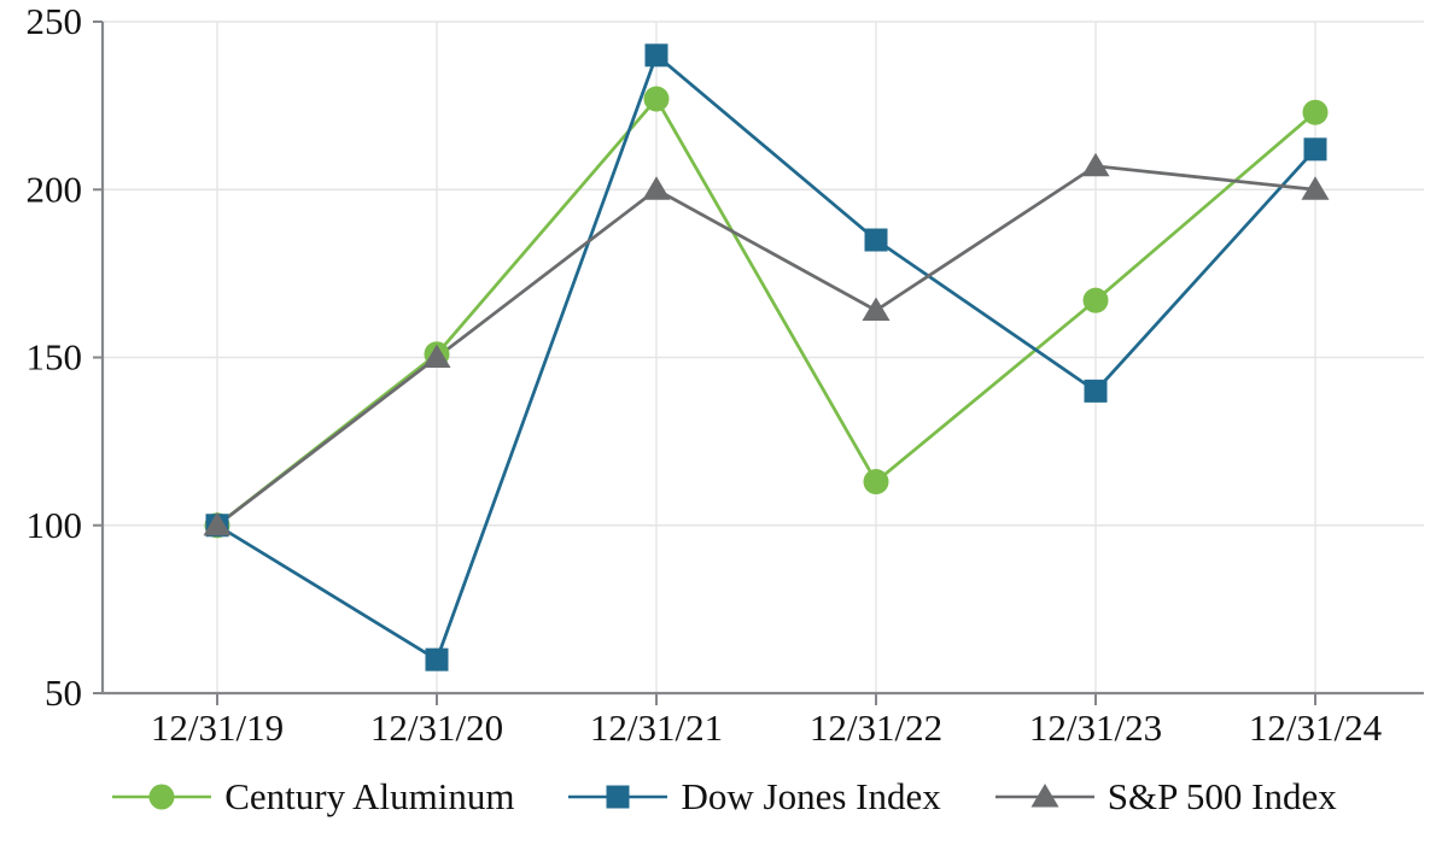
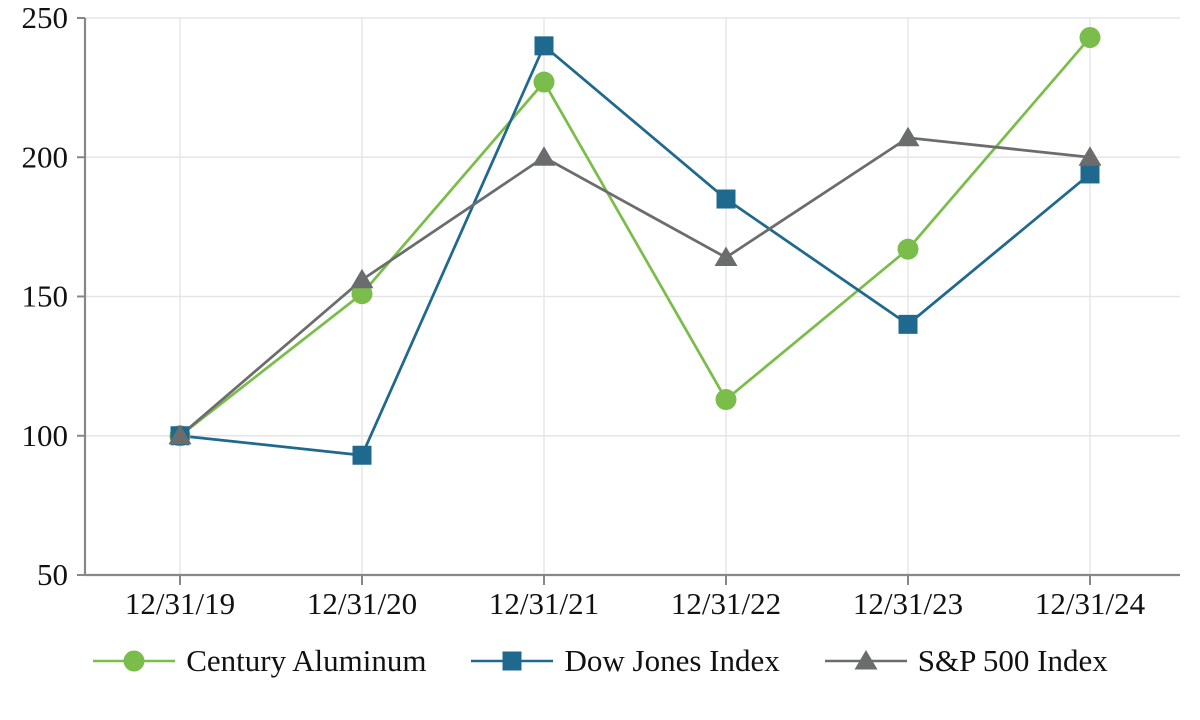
Dow Jones Index/12/31/20: 60 -> 93
S&P 500 Index/12/31/20: 150 -> 156
Century Aluminum/12/31/24: 223 -> 243
Dow Jones Index/12/31/24: 212 -> 194
